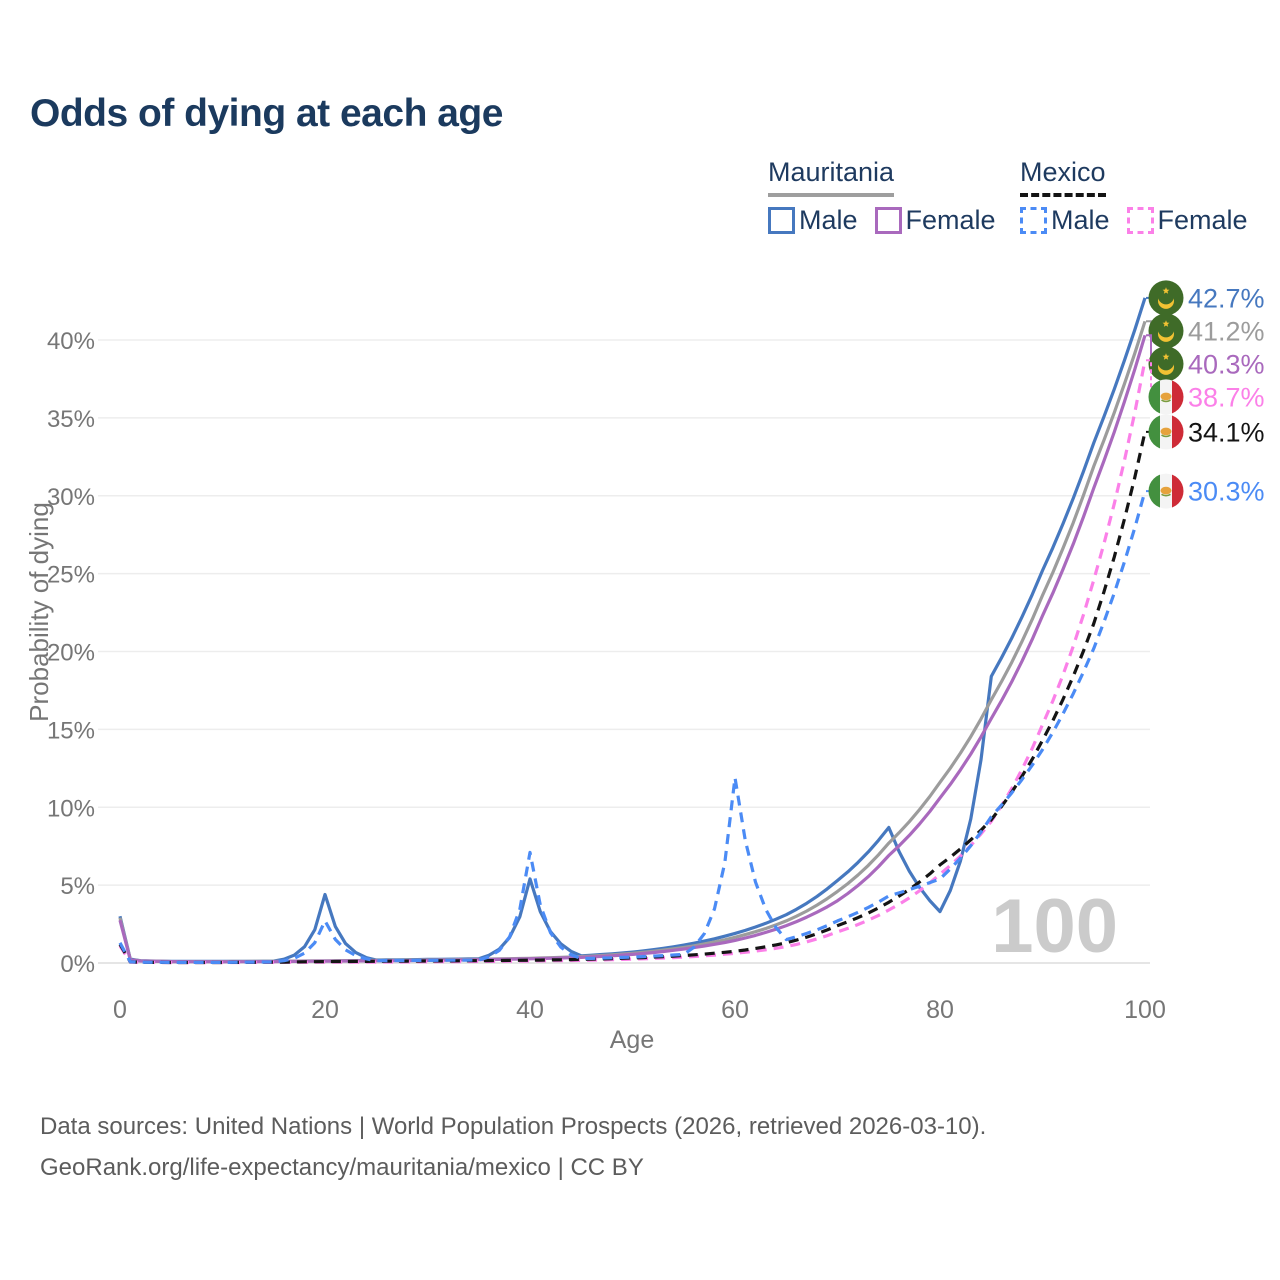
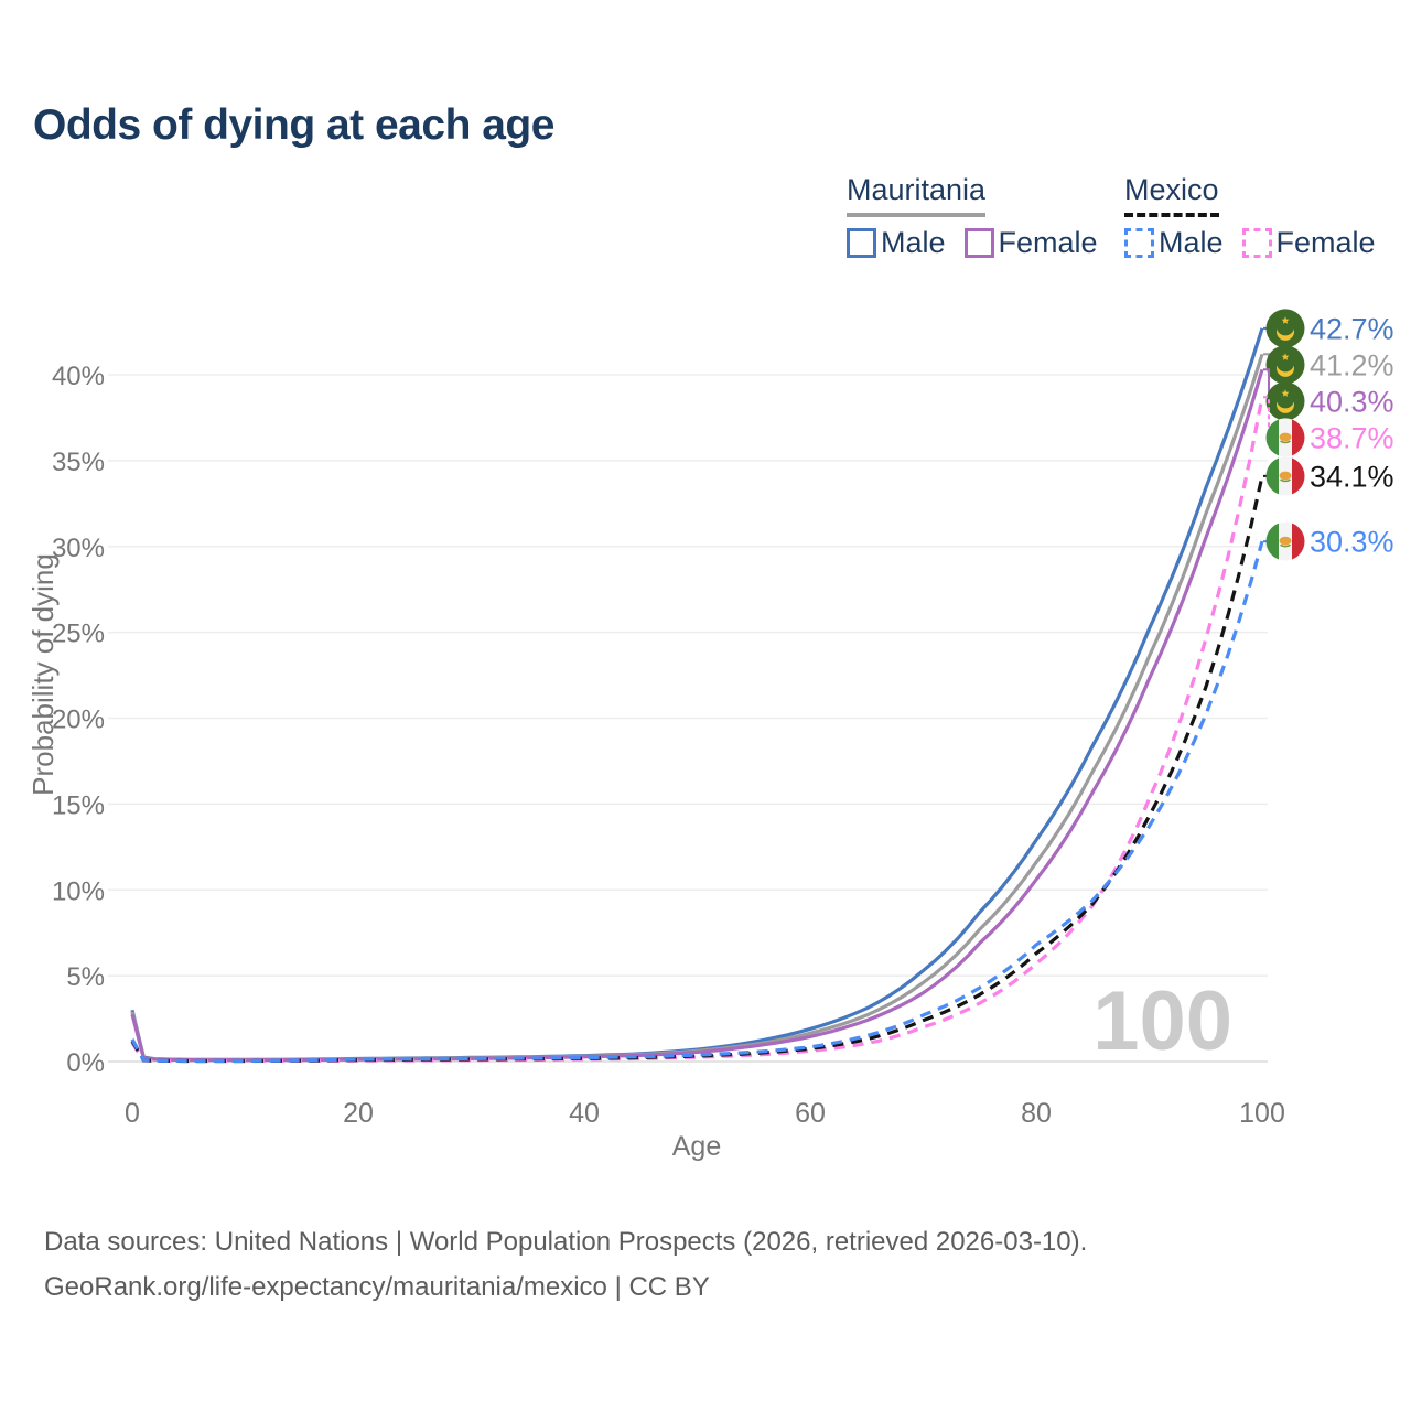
Mauritania Male/20: 4.4% -> 0.2%
Mexico Male/20: 2.7% -> 0.1%
Mauritania Male/40: 5.4% -> 0.3%
Mexico Male/40: 7.1% -> 0.2%
Mexico Male/60: 11.9% -> 0.8%
Mauritania Male/80: 3.3% -> 12.9%
Mexico Male/80: 5.4% -> 6.8%
